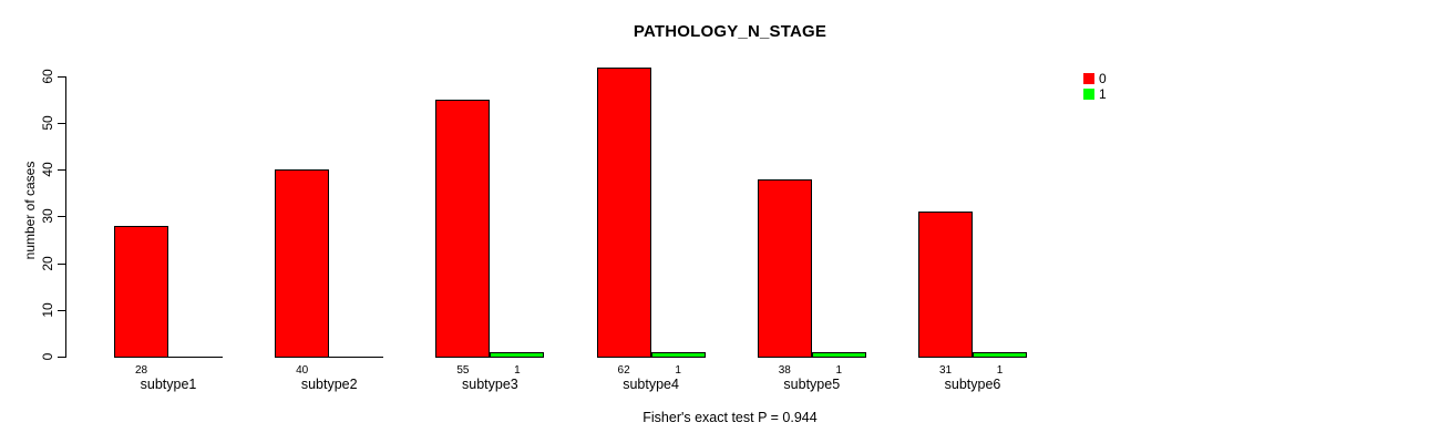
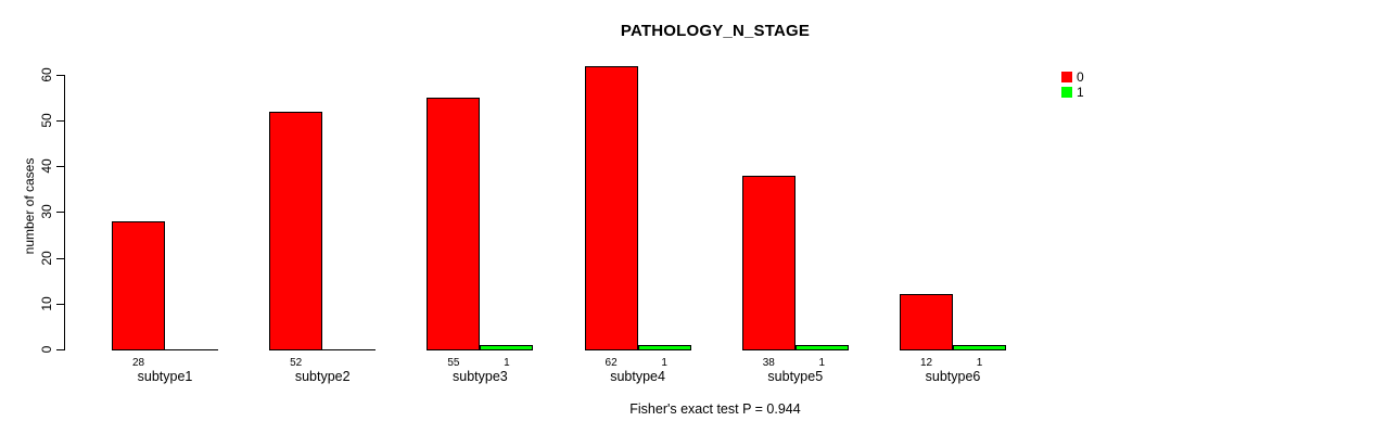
0/subtype2: 40 -> 52
0/subtype6: 31 -> 12
